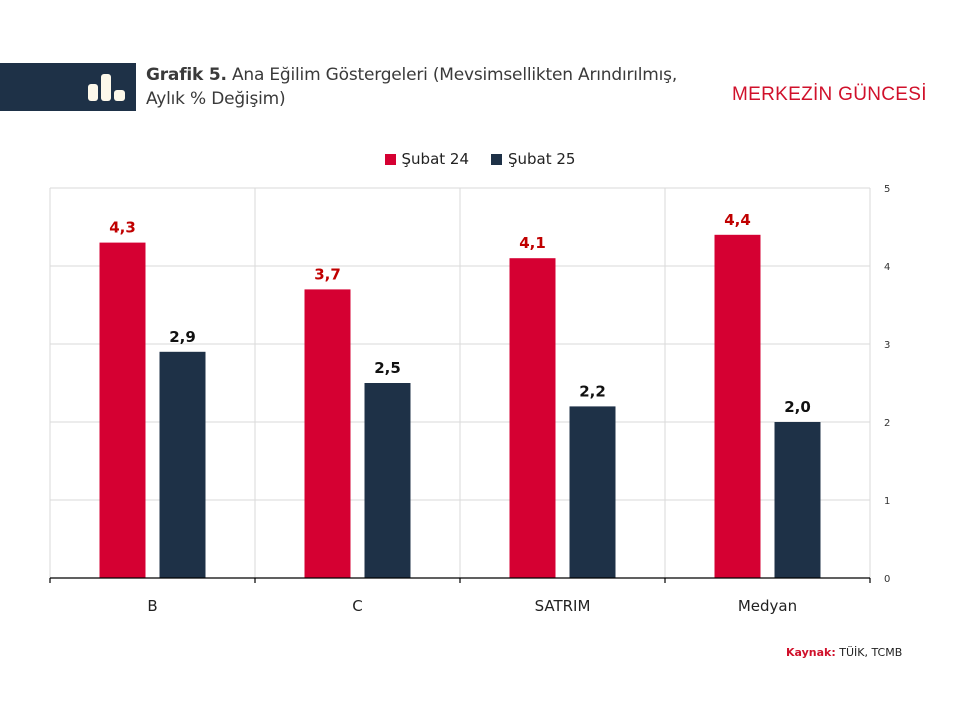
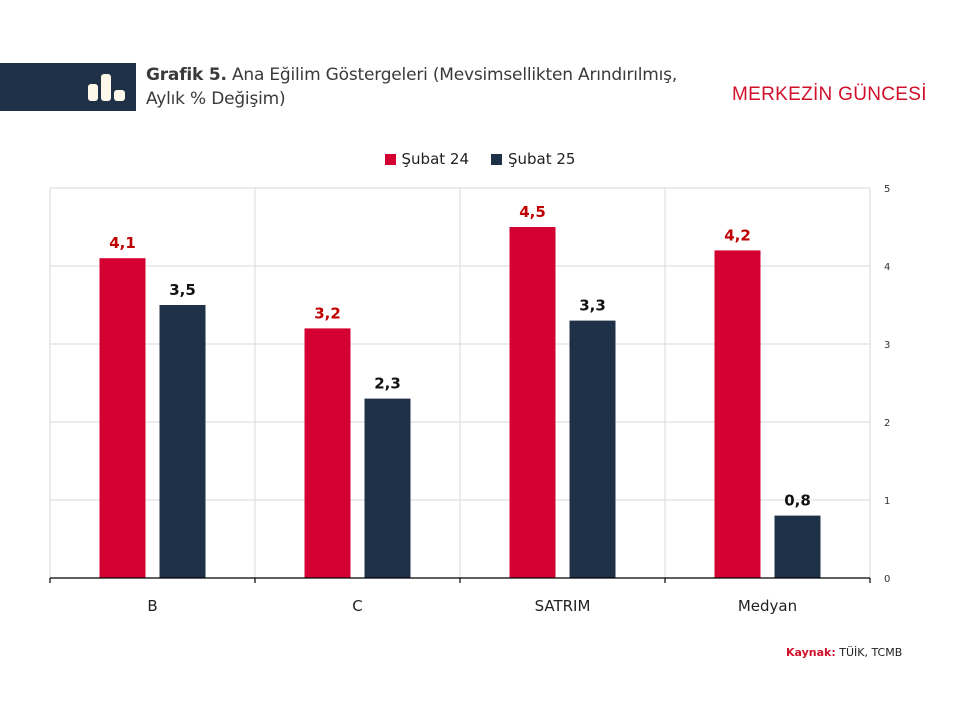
Şubat 24/B: 4,3 -> 4,1
Şubat 25/B: 2,9 -> 3,5
Şubat 24/C: 3,7 -> 3,2
Şubat 25/C: 2,5 -> 2,3
Şubat 24/SATRIM: 4,1 -> 4,5
Şubat 25/SATRIM: 2,2 -> 3,3
Şubat 24/Medyan: 4,4 -> 4,2
Şubat 25/Medyan: 2,0 -> 0,8
